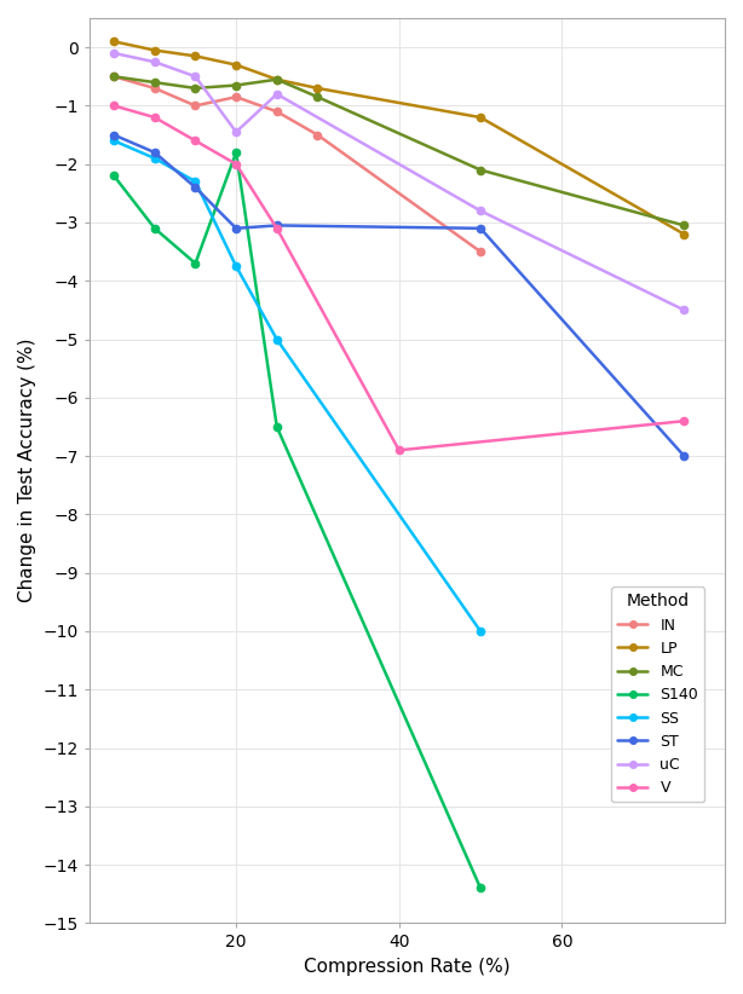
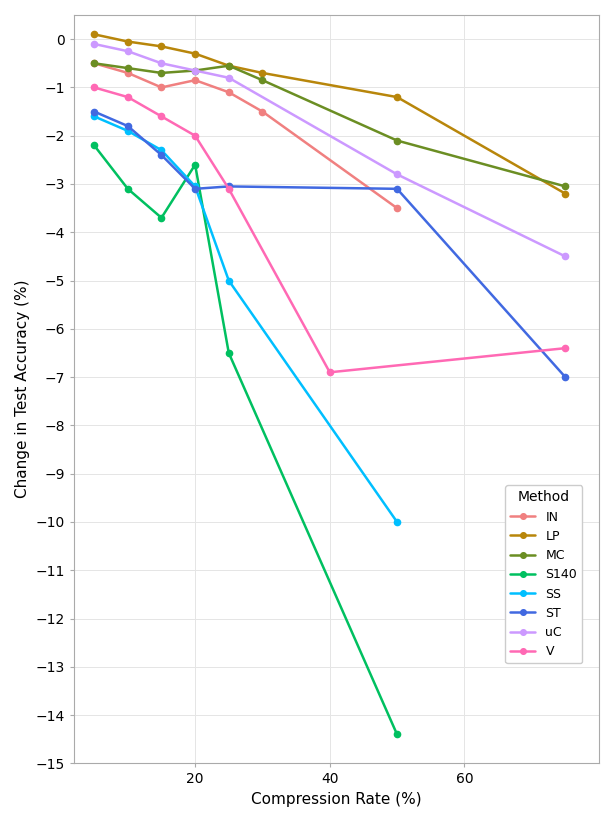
S140/20: -1.8 -> -2.6
SS/20: -3.75 -> -3.05
uC/20: -1.45 -> -0.65
